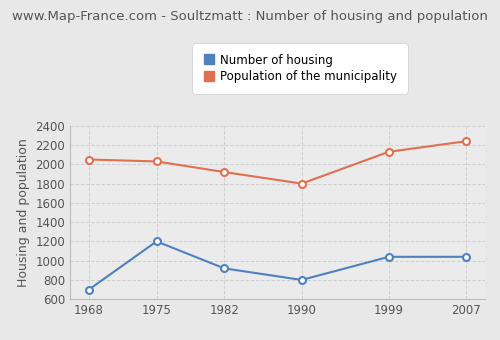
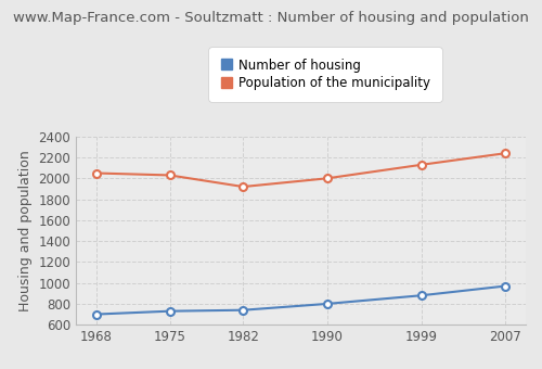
Number of housing/1975: 1200 -> 730
Number of housing/1982: 920 -> 740
Population of the municipality/1990: 1800 -> 2000
Number of housing/1999: 1040 -> 880
Number of housing/2007: 1040 -> 970
